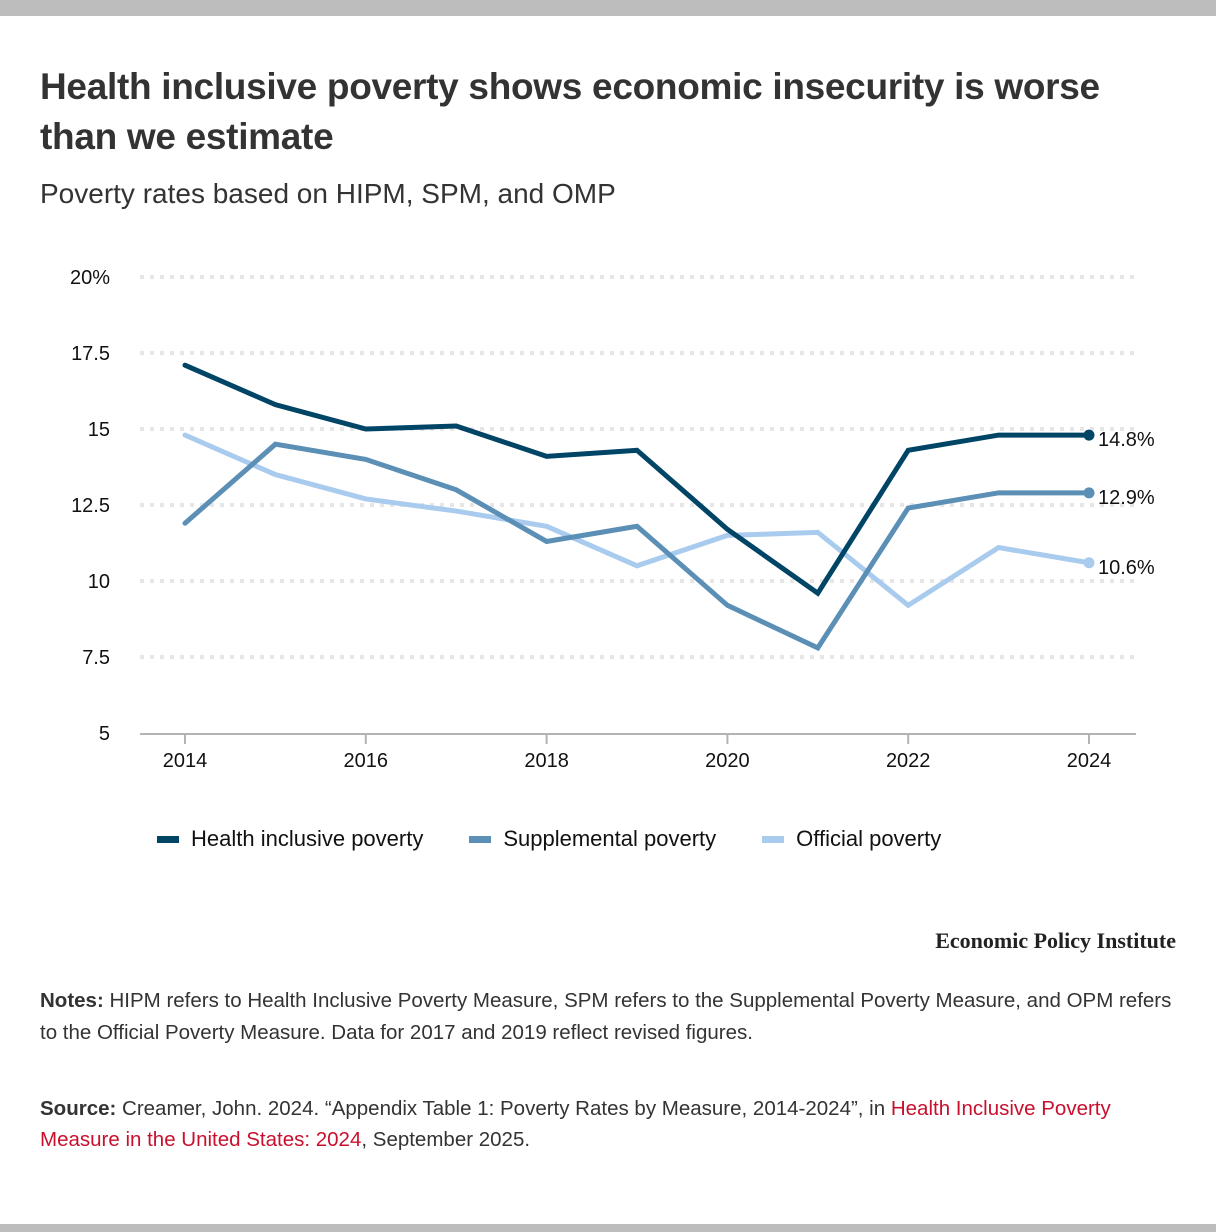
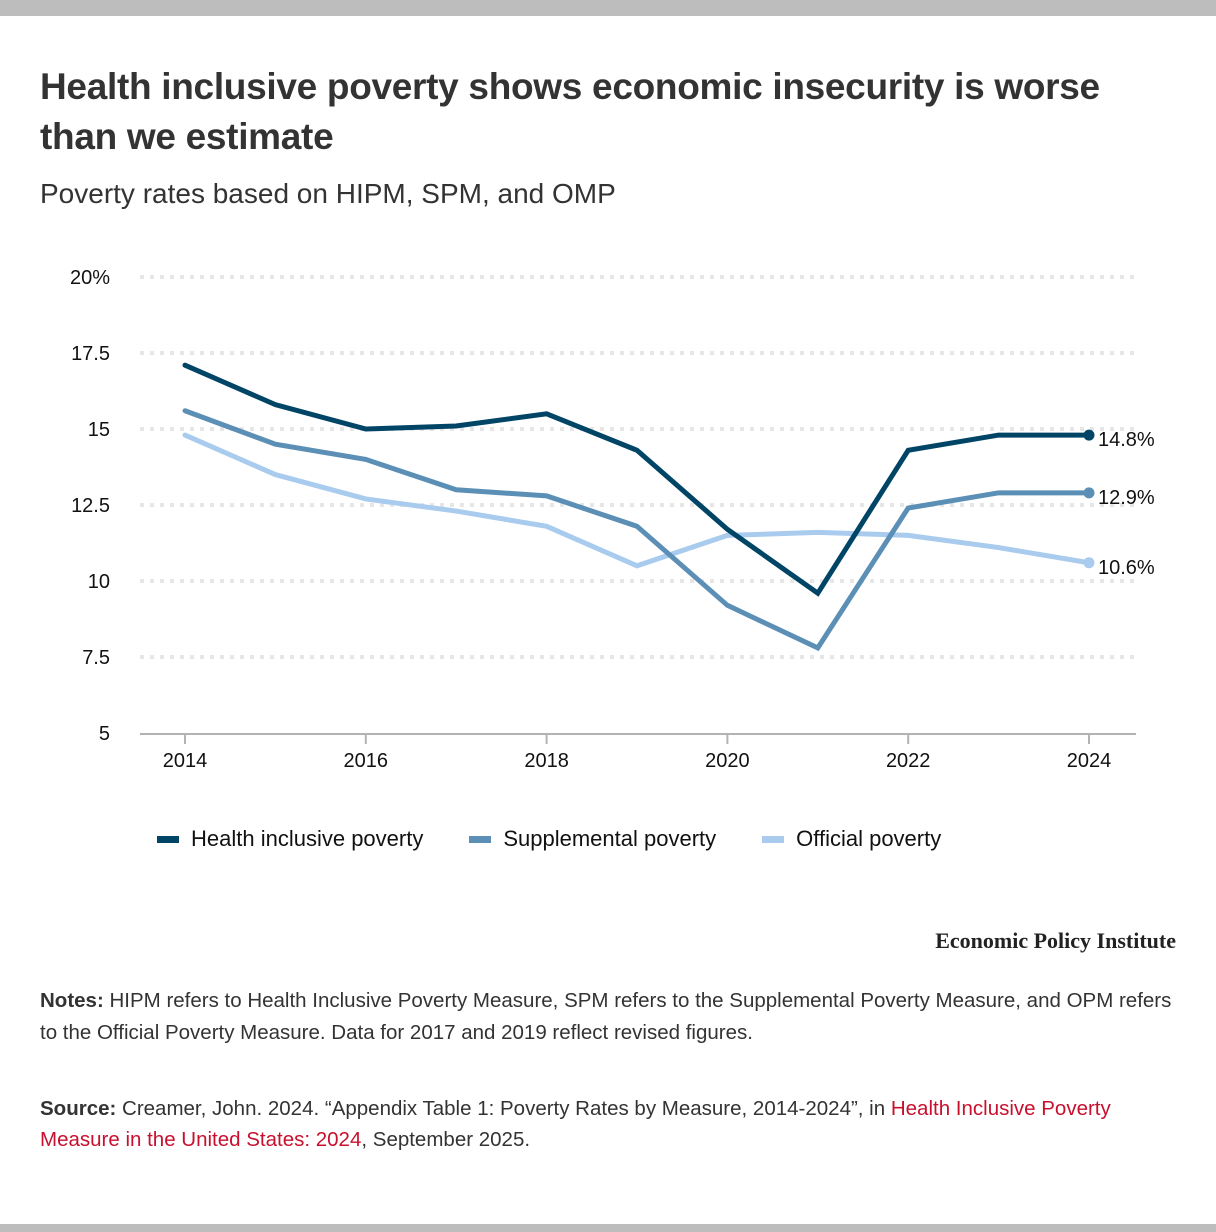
Supplemental poverty/2014: 11.9% -> 15.6%
Health inclusive poverty/2018: 14.1% -> 15.5%
Supplemental poverty/2018: 11.3% -> 12.8%
Official poverty/2022: 9.2% -> 11.5%
